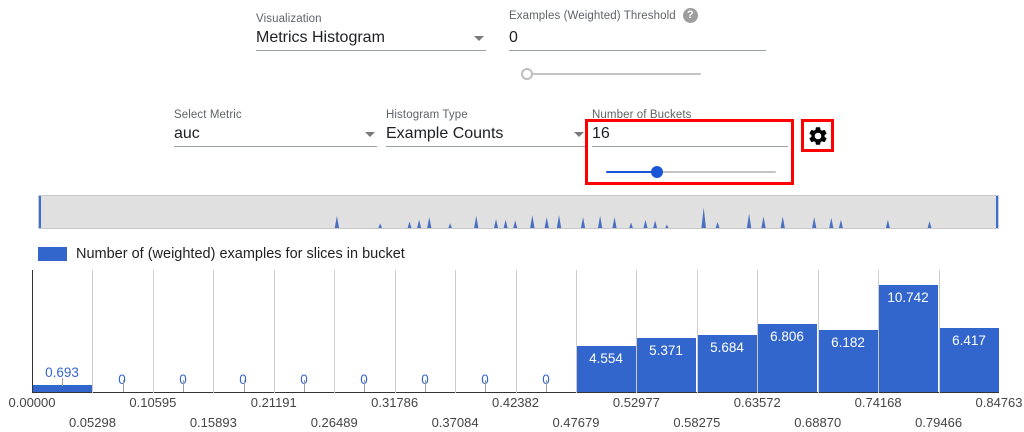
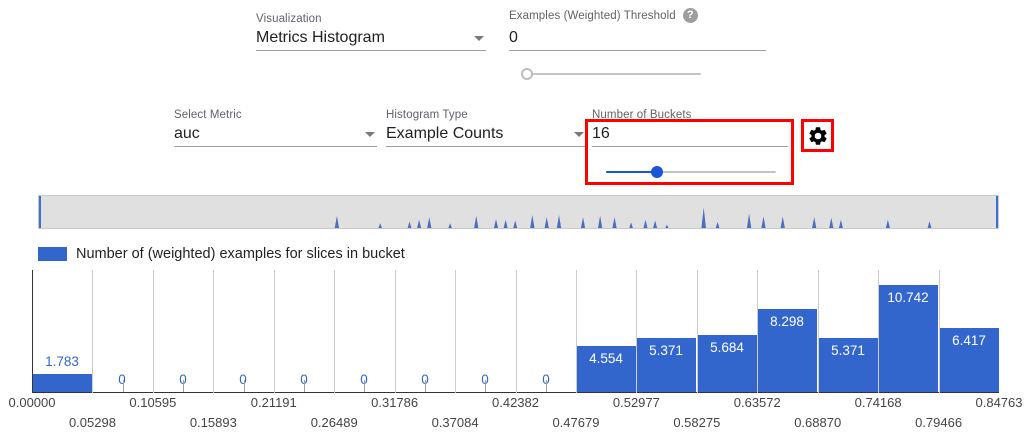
0.00000: 0.693 -> 1.783
0.63572: 6.806 -> 8.298
0.68870: 6.182 -> 5.371
